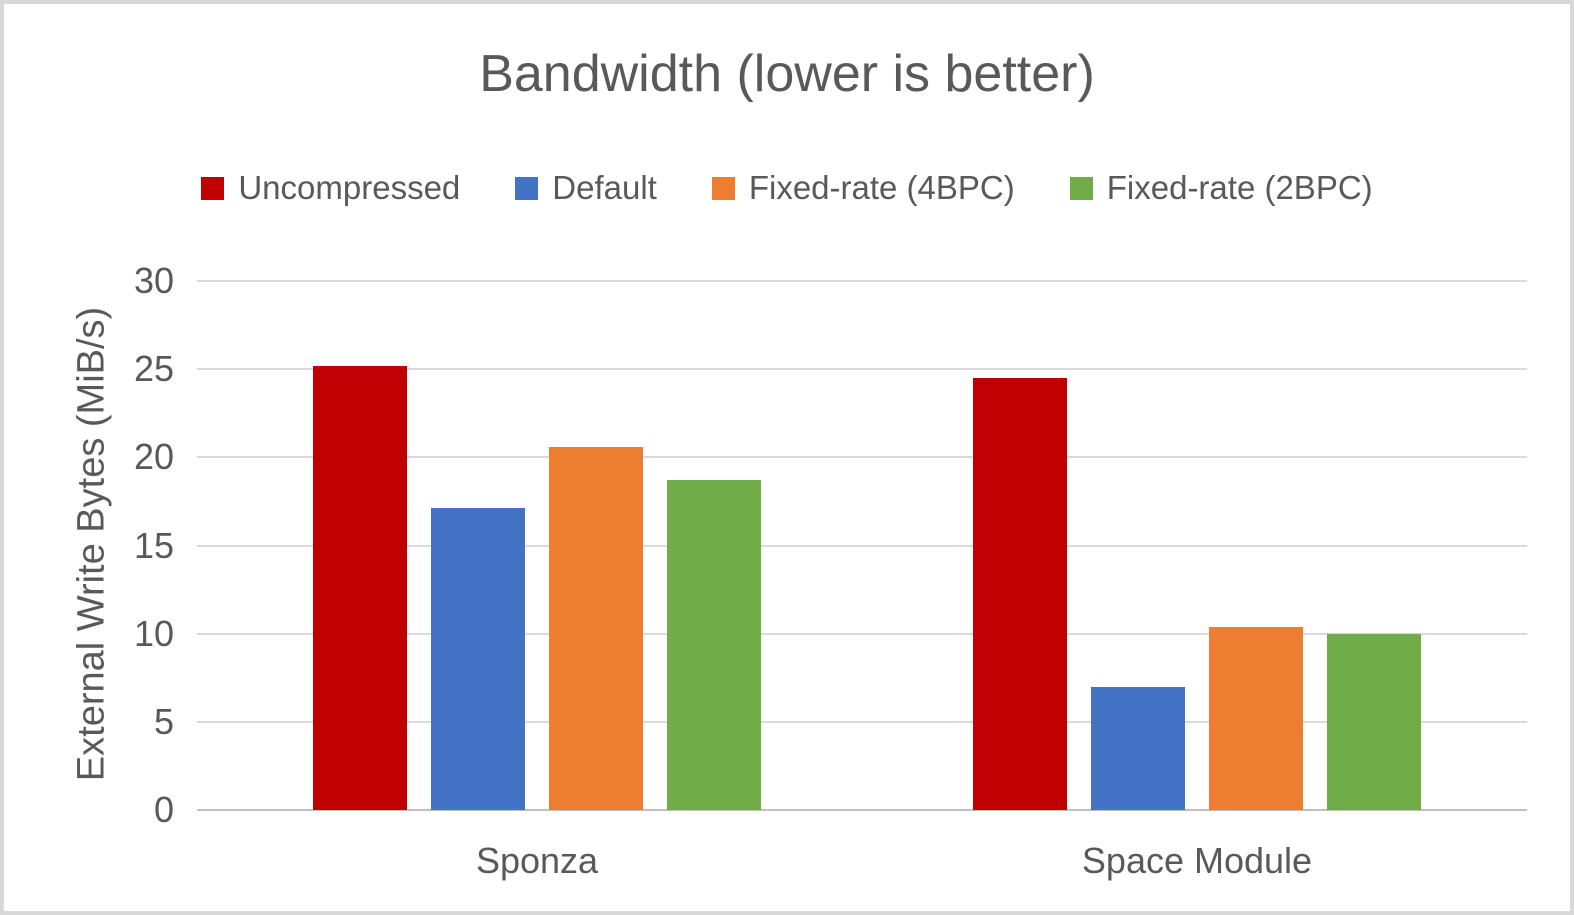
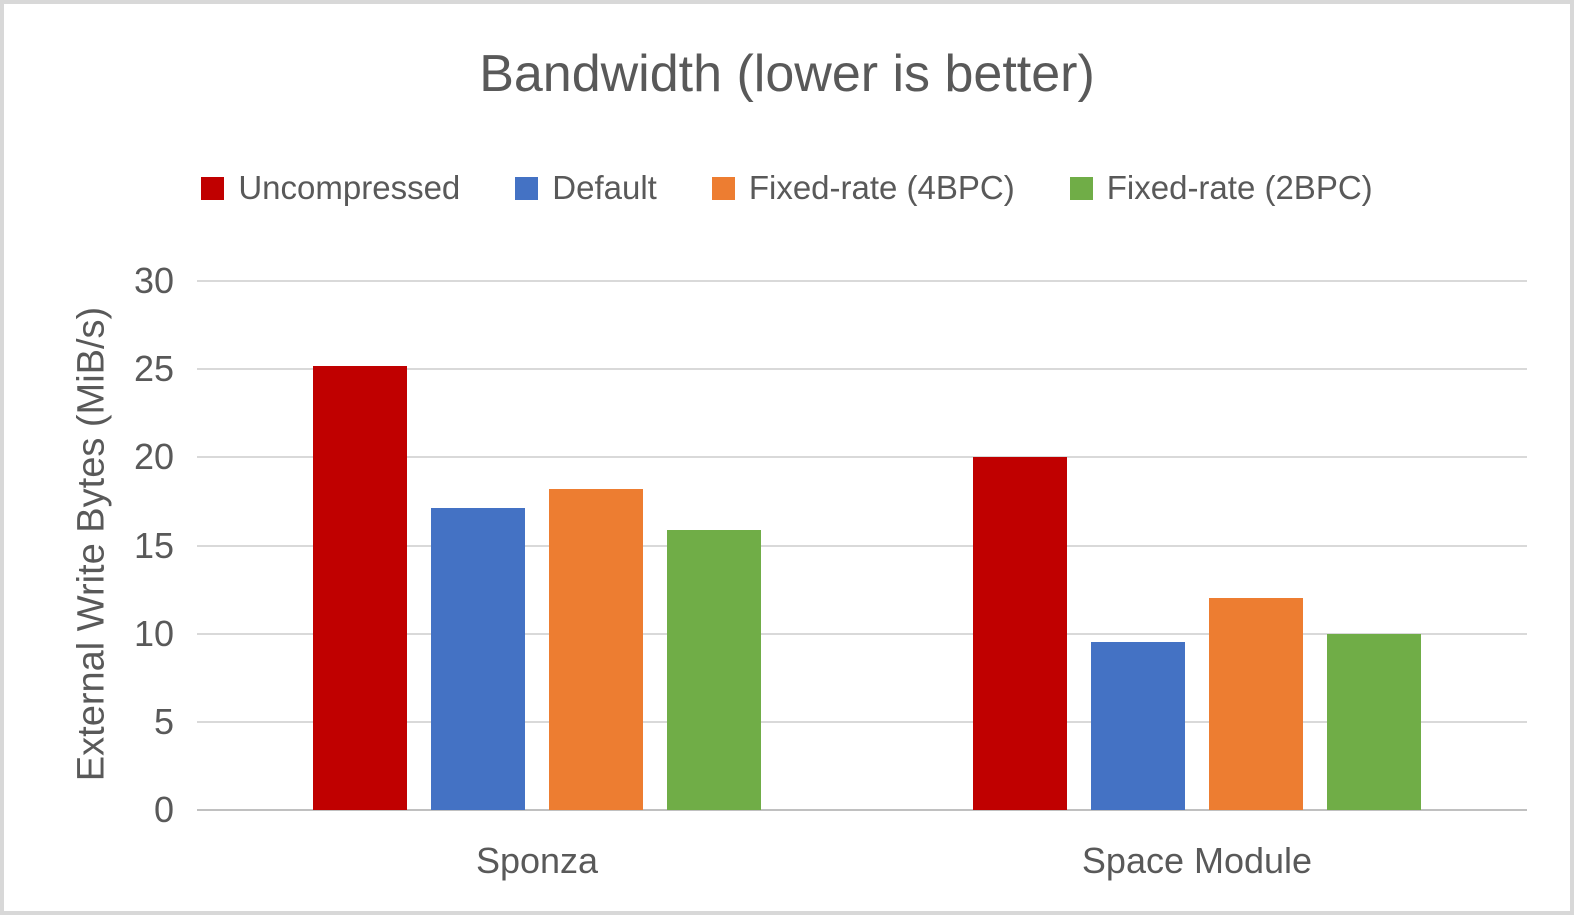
Fixed-rate (4BPC)/Sponza: 20.6 -> 18.2
Fixed-rate (2BPC)/Sponza: 18.7 -> 15.9
Uncompressed/Space Module: 24.5 -> 20.0
Default/Space Module: 7.0 -> 9.5
Fixed-rate (4BPC)/Space Module: 10.4 -> 12.0
